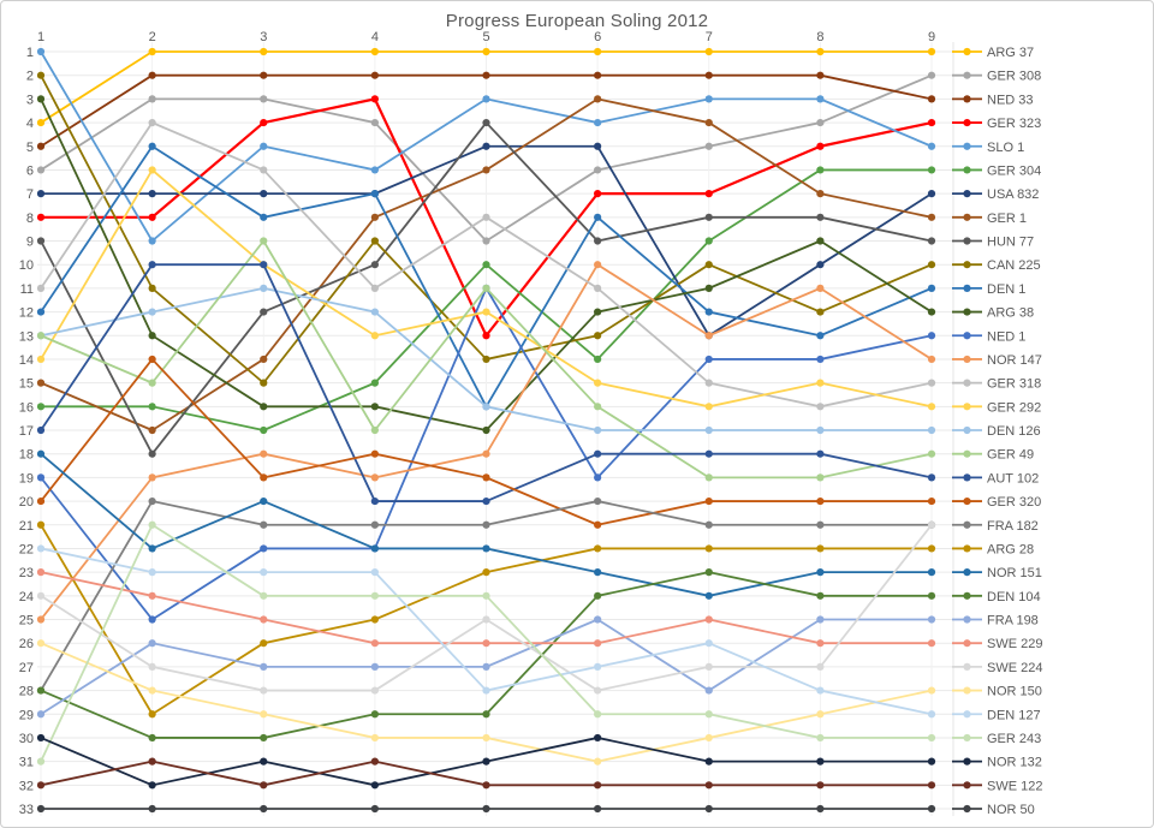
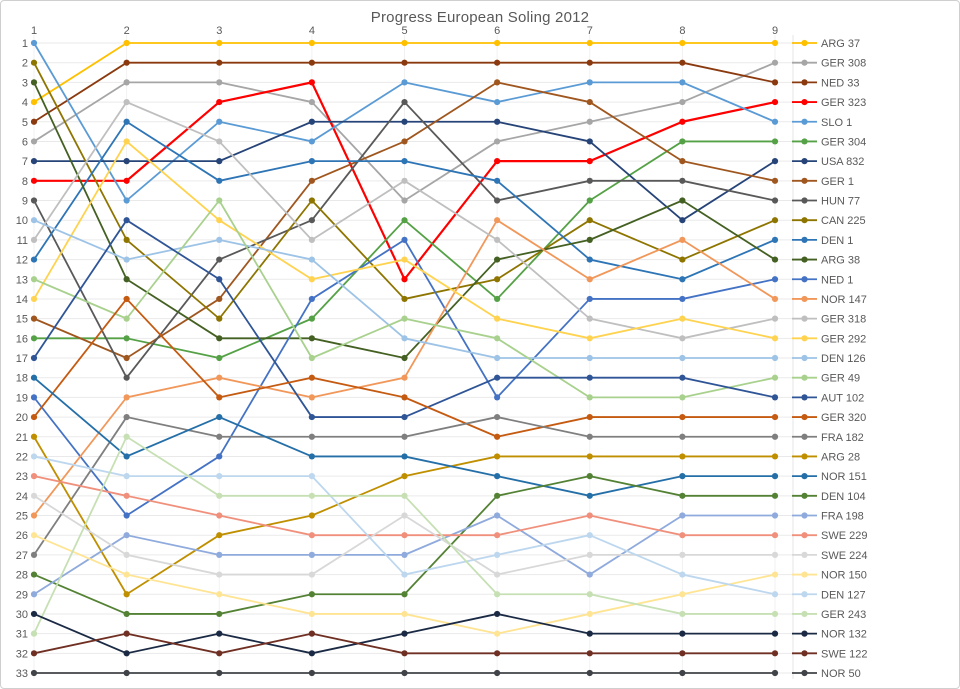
DEN 126/1: 13 -> 10
FRA 182/1: 28 -> 27
AUT 102/3: 10 -> 13
USA 832/4: 7 -> 5
NED 1/4: 22 -> 14
DEN 1/5: 16 -> 7
GER 49/5: 11 -> 15
USA 832/7: 13 -> 6
SWE 224/9: 21 -> 27
